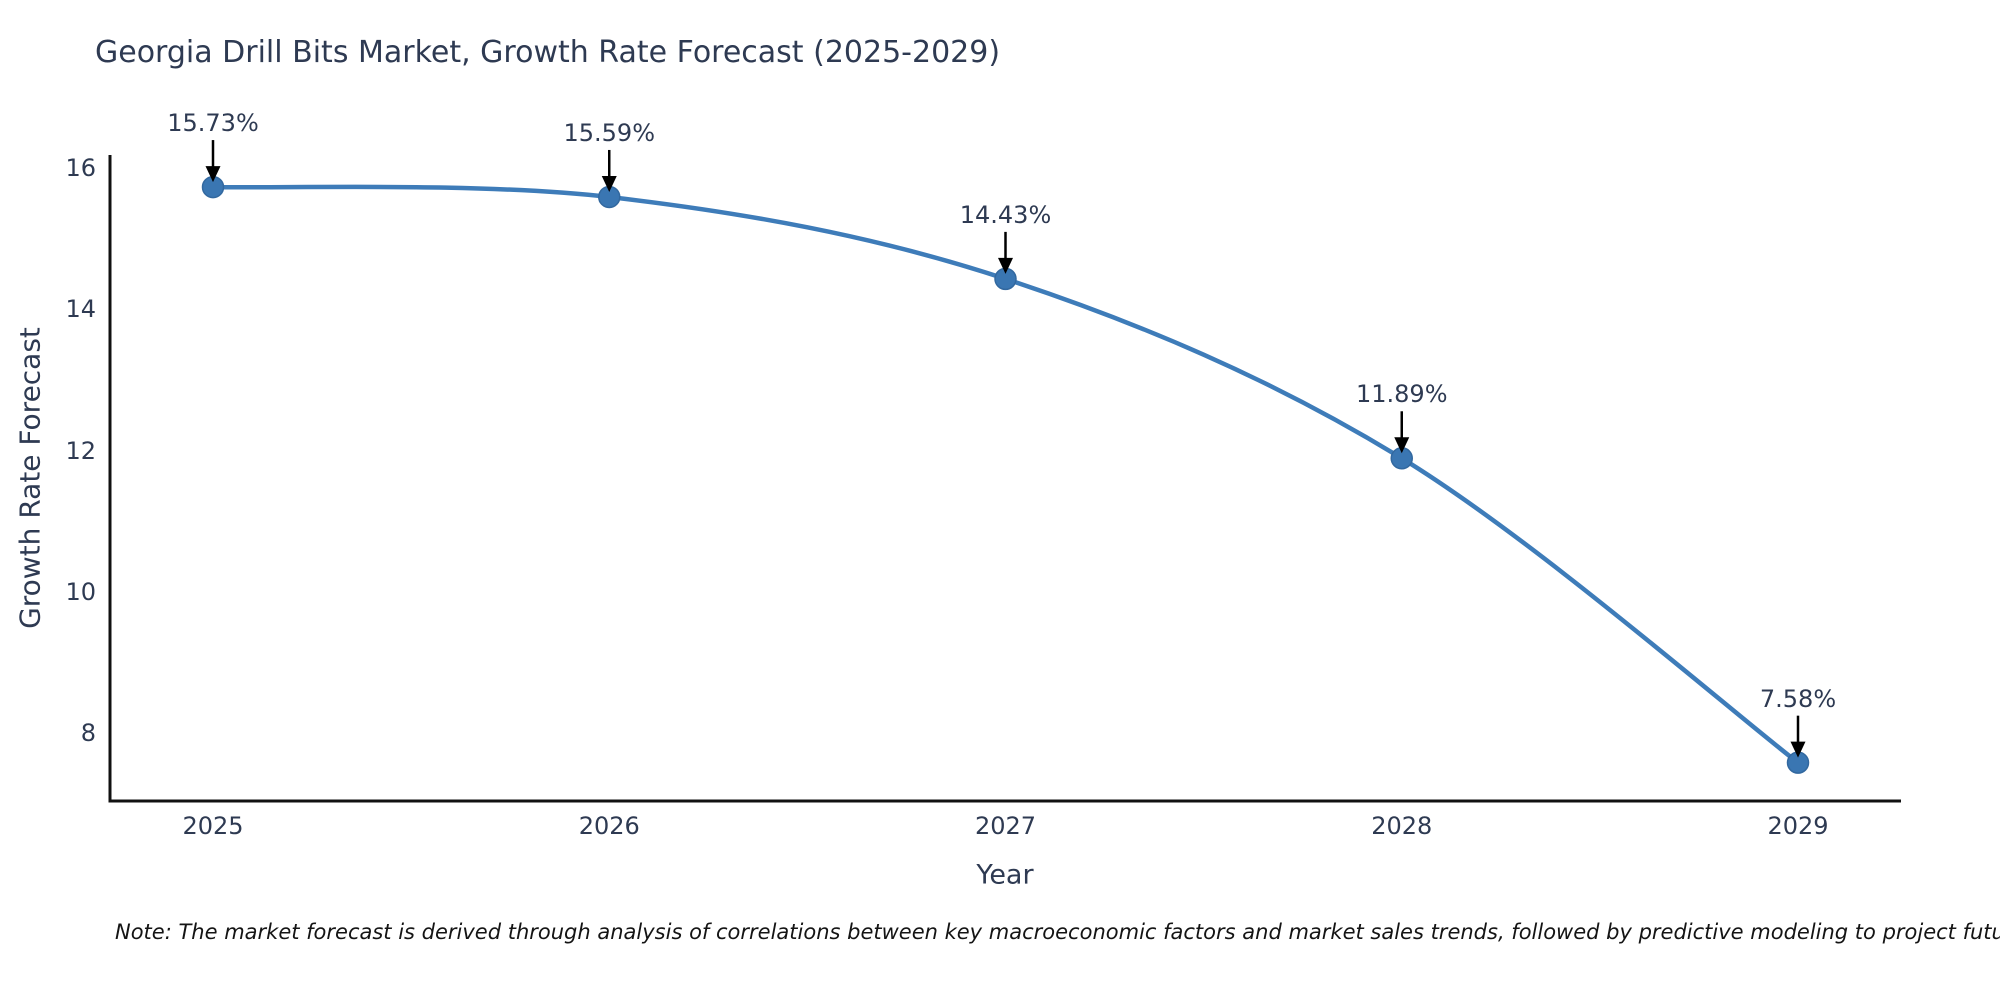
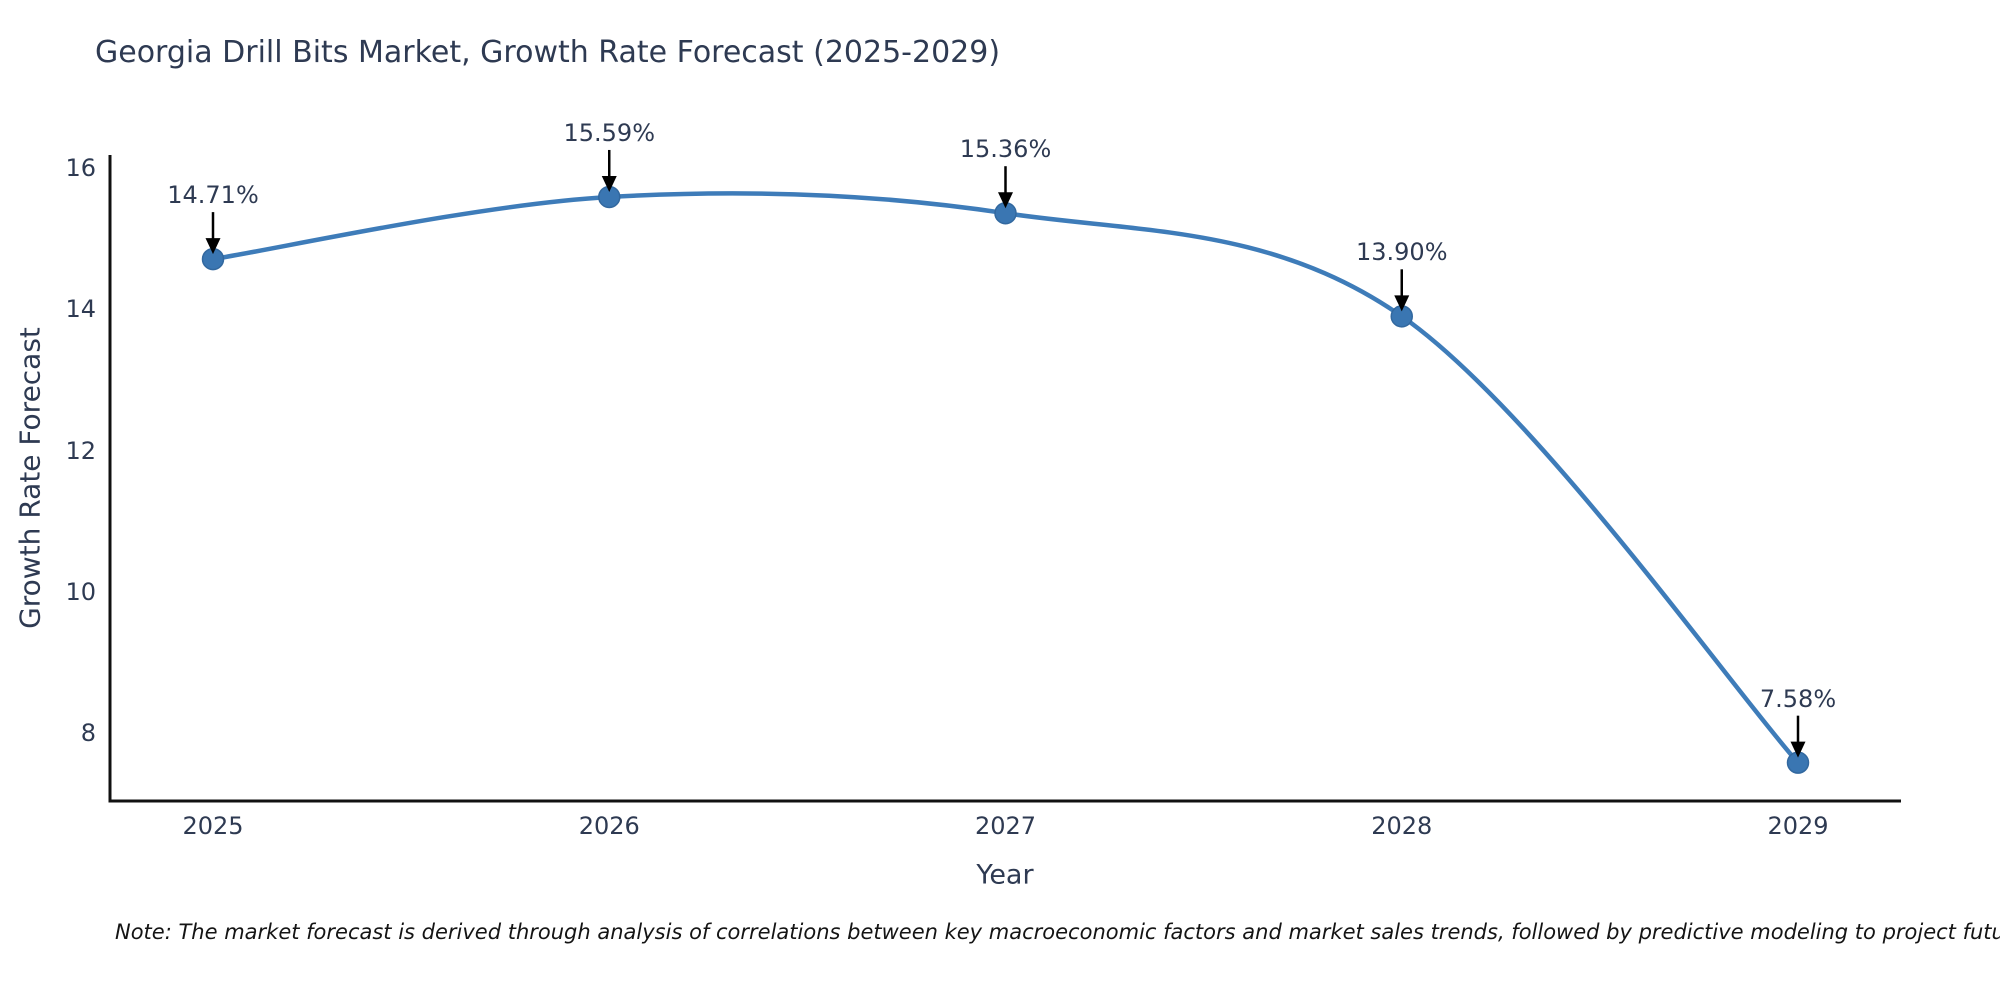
2025: 15.73% -> 14.71%
2027: 14.43% -> 15.36%
2028: 11.89% -> 13.90%
